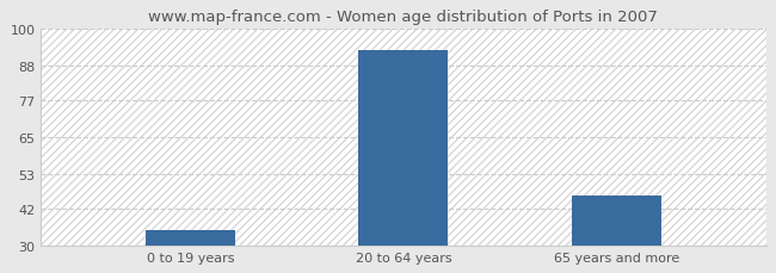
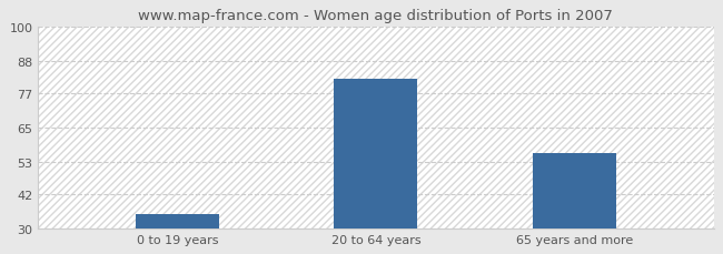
20 to 64 years: 93 -> 82
65 years and more: 46 -> 56
